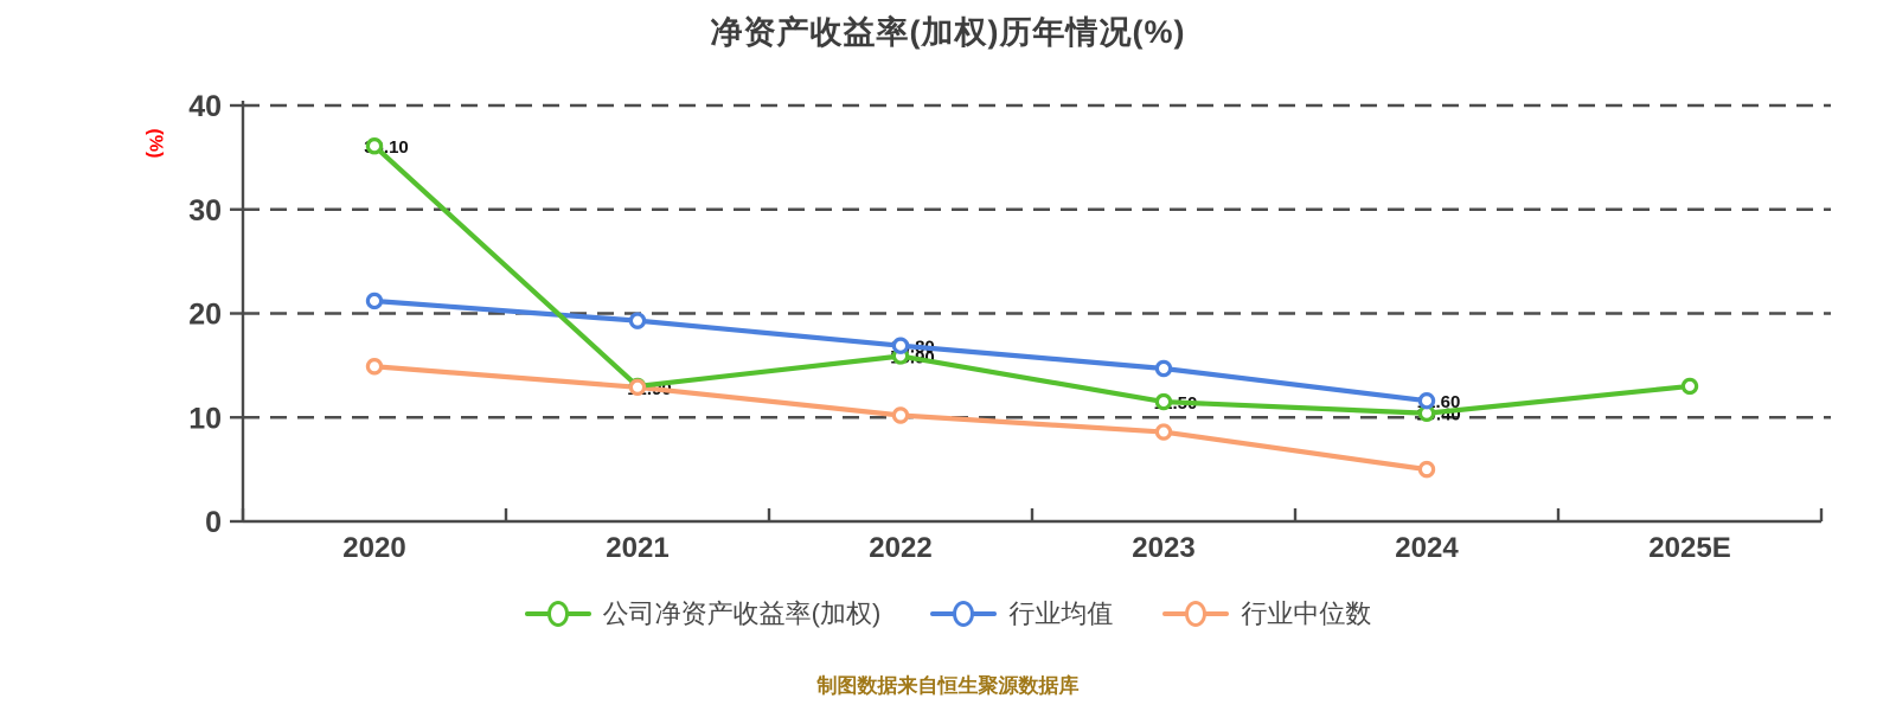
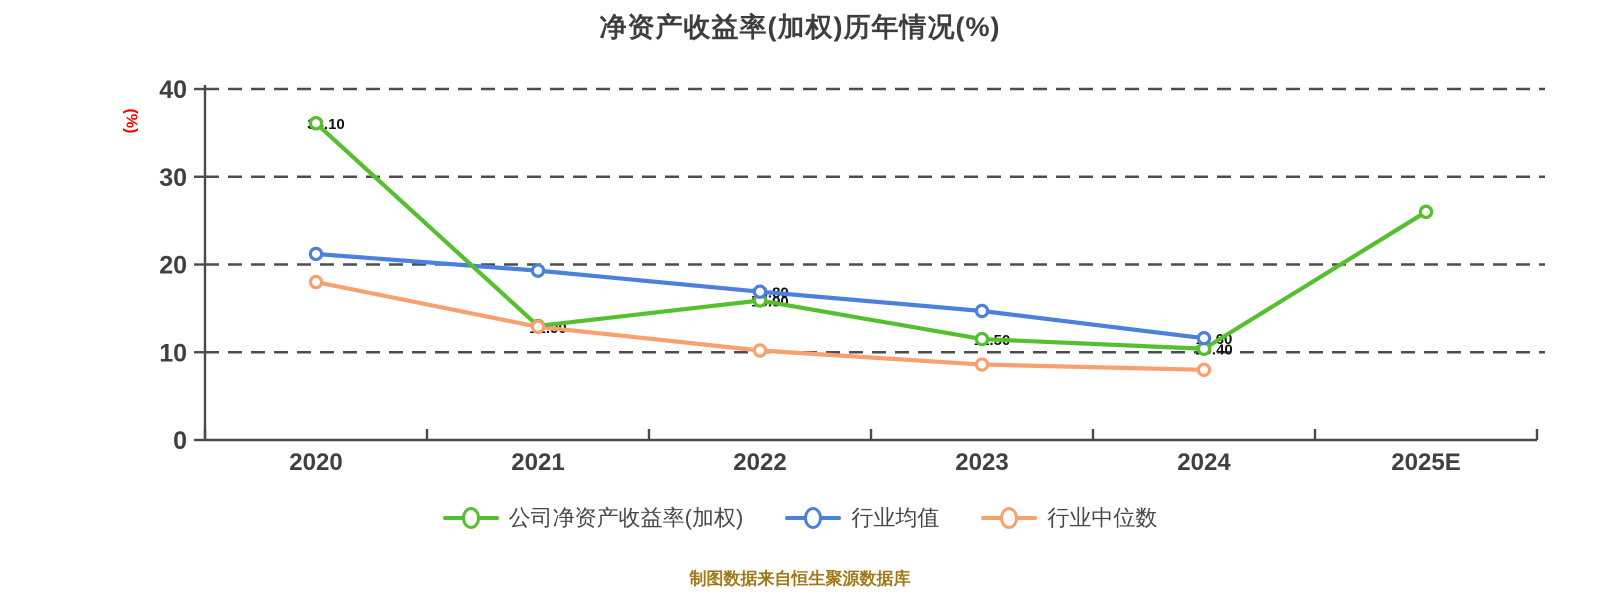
行业中位数/2020: 15 -> 18
行业中位数/2024: 5 -> 8
公司净资产收益率(加权)/2025E: 13 -> 26
